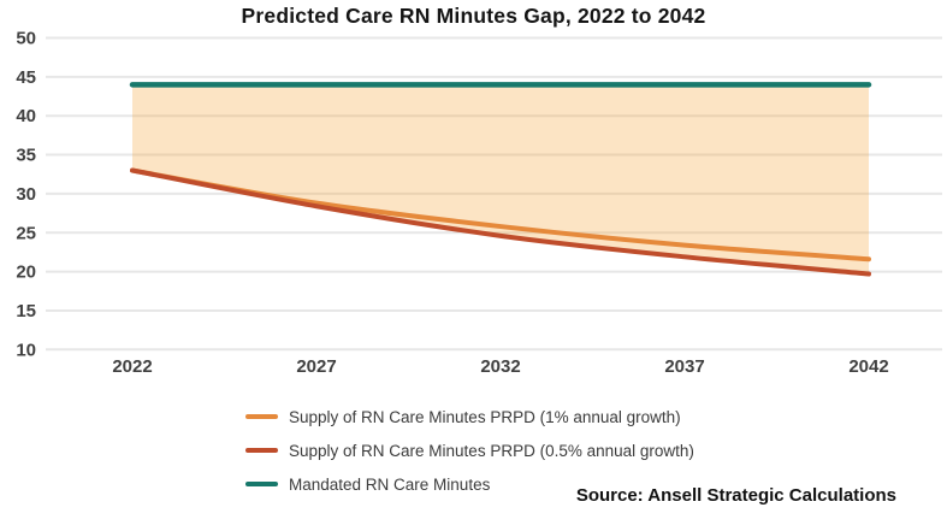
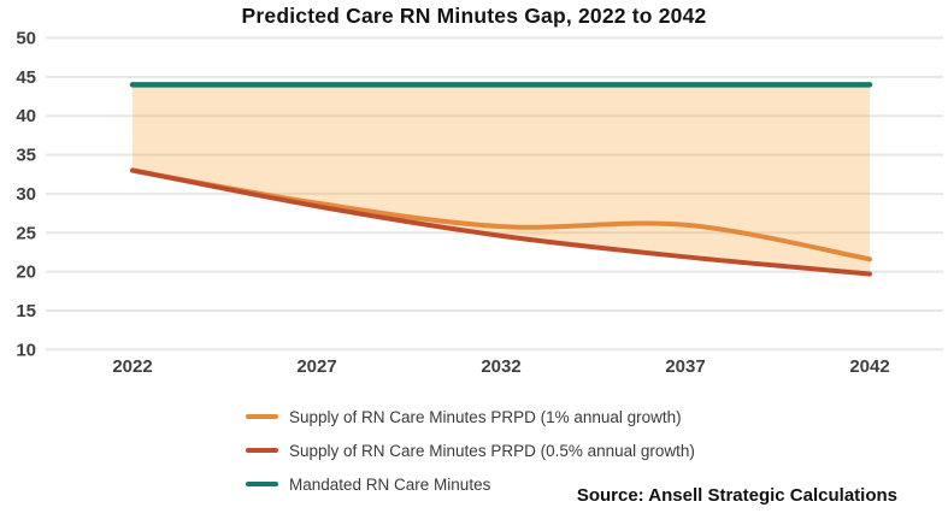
Supply of RN Care Minutes PRPD (1% annual growth)/2037: 23 -> 26
Mandated RN Care Minutes/2037: 44 -> 47
